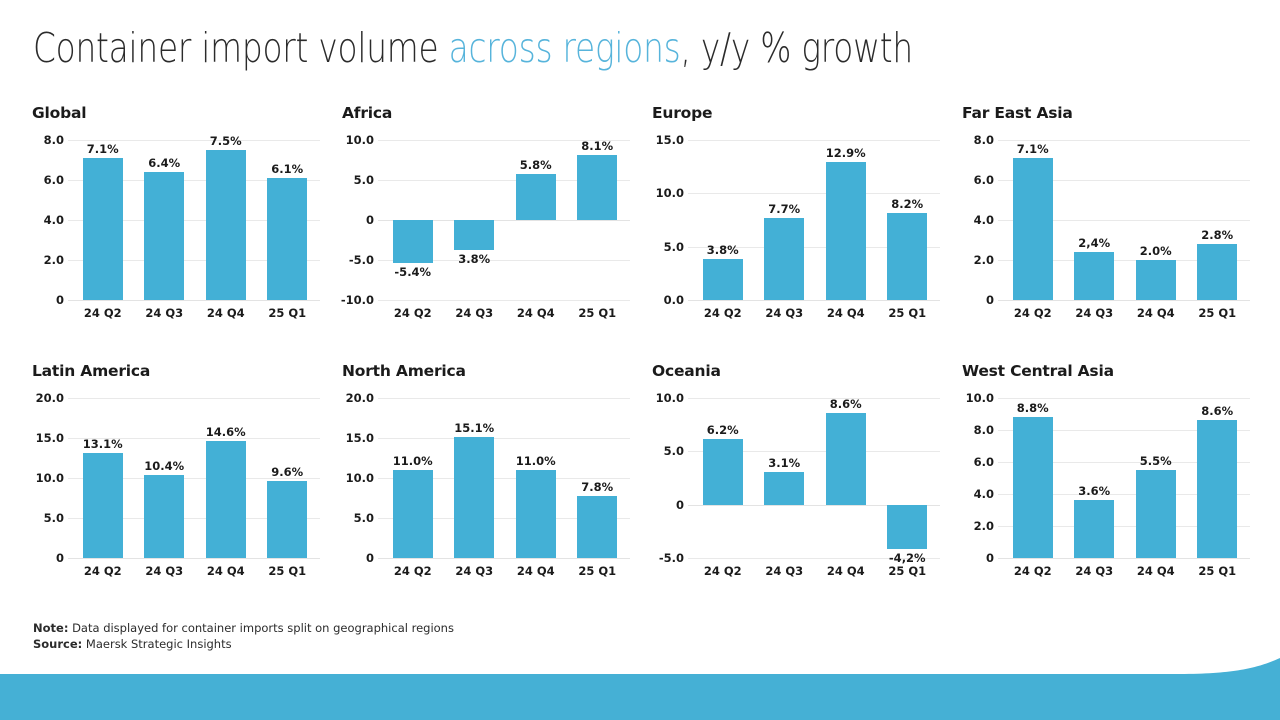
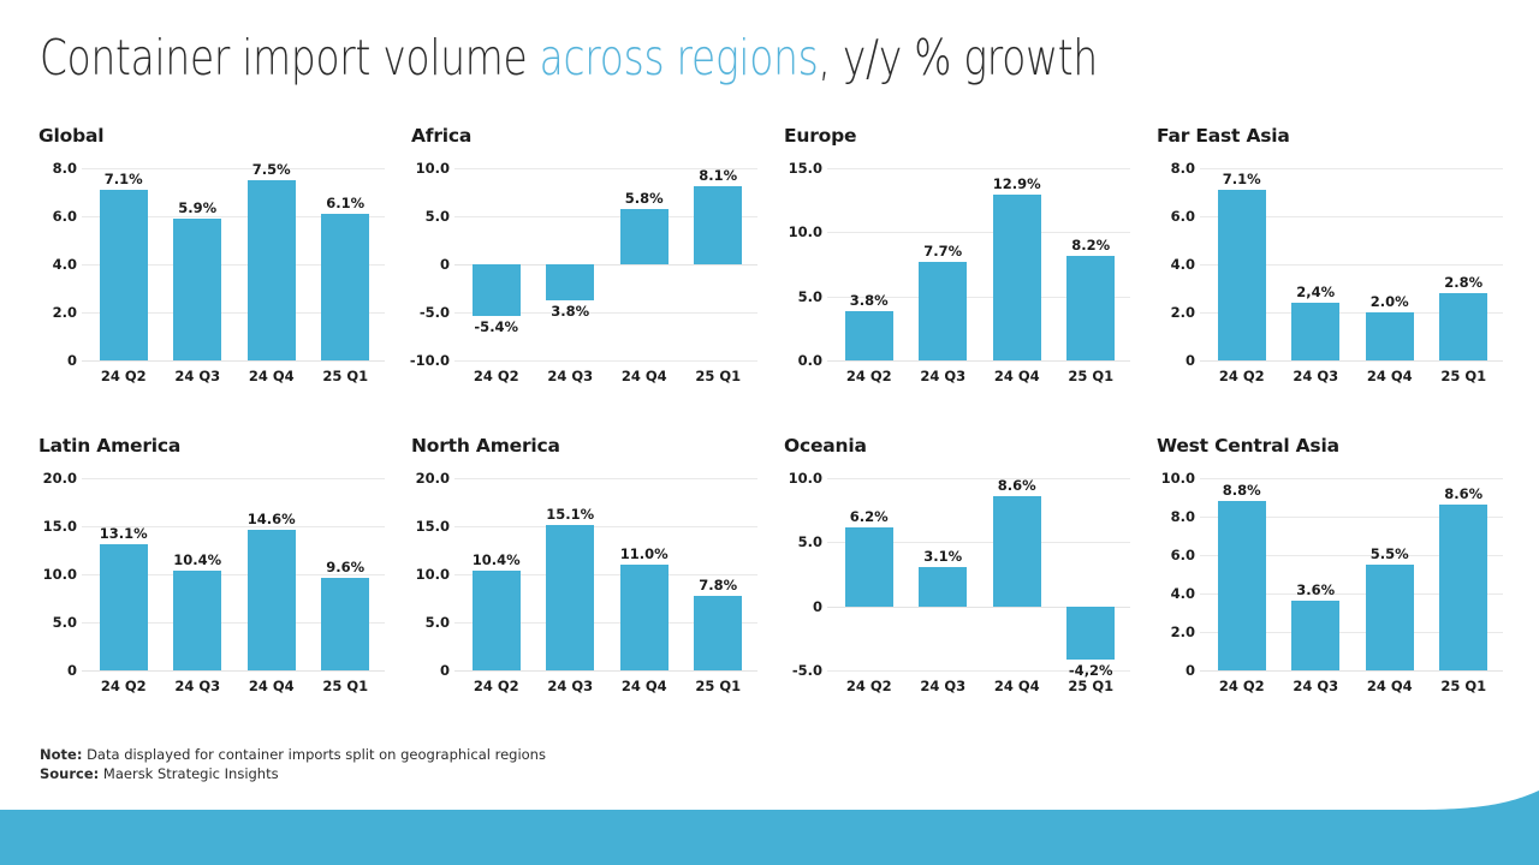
Global/24 Q3: 6.4% -> 5.9%
North America/24 Q2: 11.0% -> 10.4%
